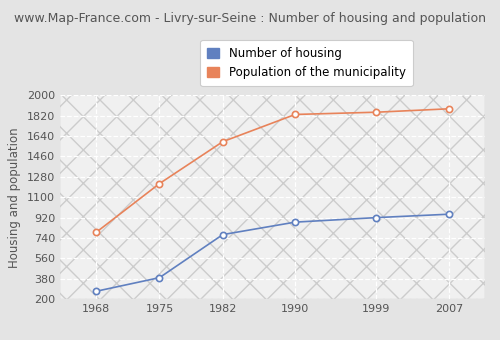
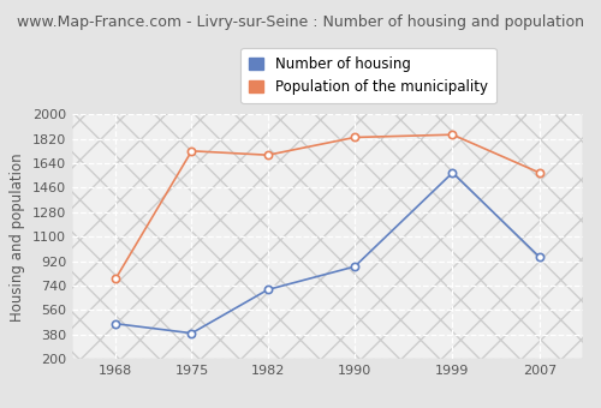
Number of housing/1968: 270 -> 460
Population of the municipality/1975: 1220 -> 1730
Number of housing/1982: 770 -> 710
Population of the municipality/1982: 1590 -> 1700
Number of housing/1999: 920 -> 1570
Population of the municipality/2007: 1880 -> 1570
